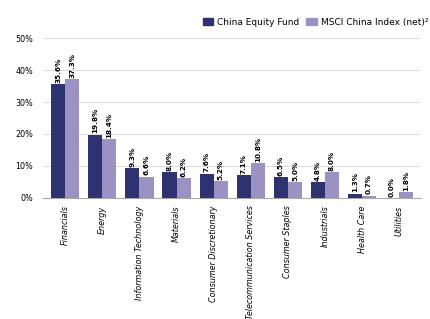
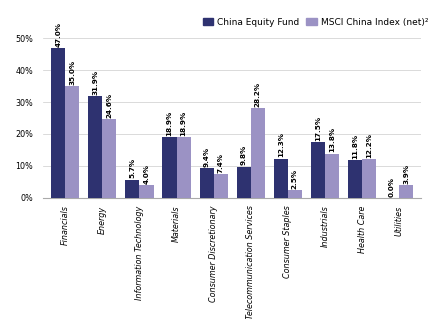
China Equity Fund/Financials: 35.6% -> 47.0%
MSCI China Index (net)²/Financials: 37.3% -> 35.0%
China Equity Fund/Energy: 19.8% -> 31.9%
MSCI China Index (net)²/Energy: 18.4% -> 24.6%
China Equity Fund/Information Technology: 9.3% -> 5.7%
MSCI China Index (net)²/Information Technology: 6.6% -> 4.0%
China Equity Fund/Materials: 8.0% -> 18.9%
MSCI China Index (net)²/Materials: 6.2% -> 18.9%
China Equity Fund/Consumer Discretionary: 7.6% -> 9.4%
MSCI China Index (net)²/Consumer Discretionary: 5.2% -> 7.4%
China Equity Fund/Telecommunication Services: 7.1% -> 9.8%
MSCI China Index (net)²/Telecommunication Services: 10.8% -> 28.2%
China Equity Fund/Consumer Staples: 6.5% -> 12.3%
MSCI China Index (net)²/Consumer Staples: 5.0% -> 2.5%
China Equity Fund/Industrials: 4.8% -> 17.5%
MSCI China Index (net)²/Industrials: 8.0% -> 13.8%
China Equity Fund/Health Care: 1.3% -> 11.8%
MSCI China Index (net)²/Health Care: 0.7% -> 12.2%
MSCI China Index (net)²/Utilities: 1.8% -> 3.9%
